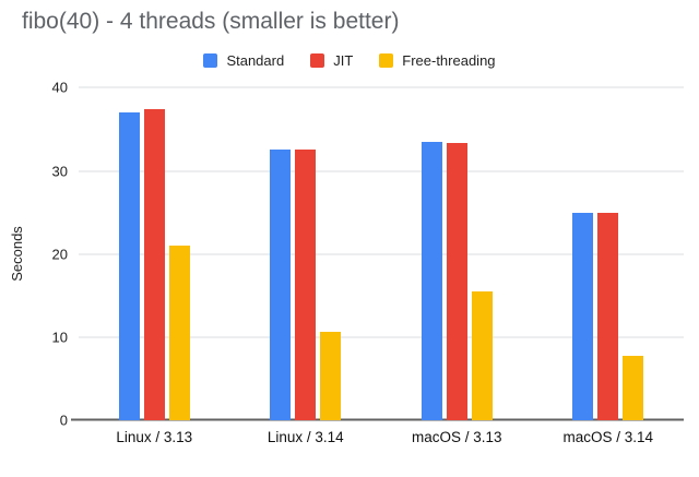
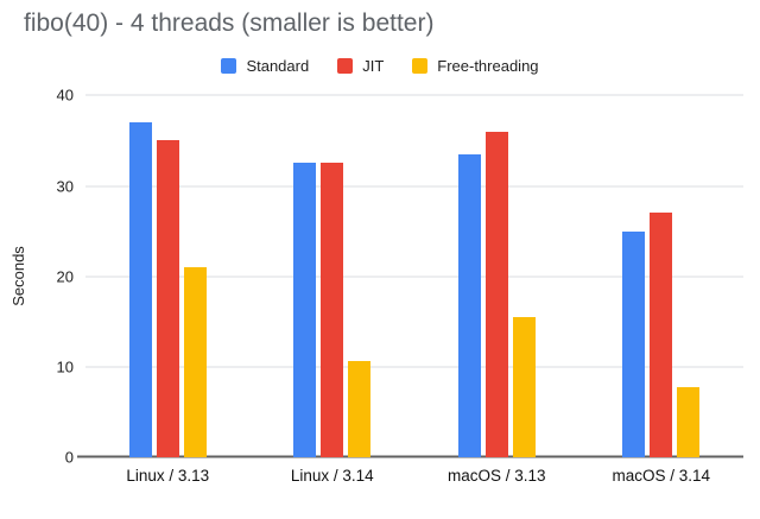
JIT/Linux / 3.13: 37 -> 35
JIT/macOS / 3.13: 33 -> 36
JIT/macOS / 3.14: 25 -> 27
